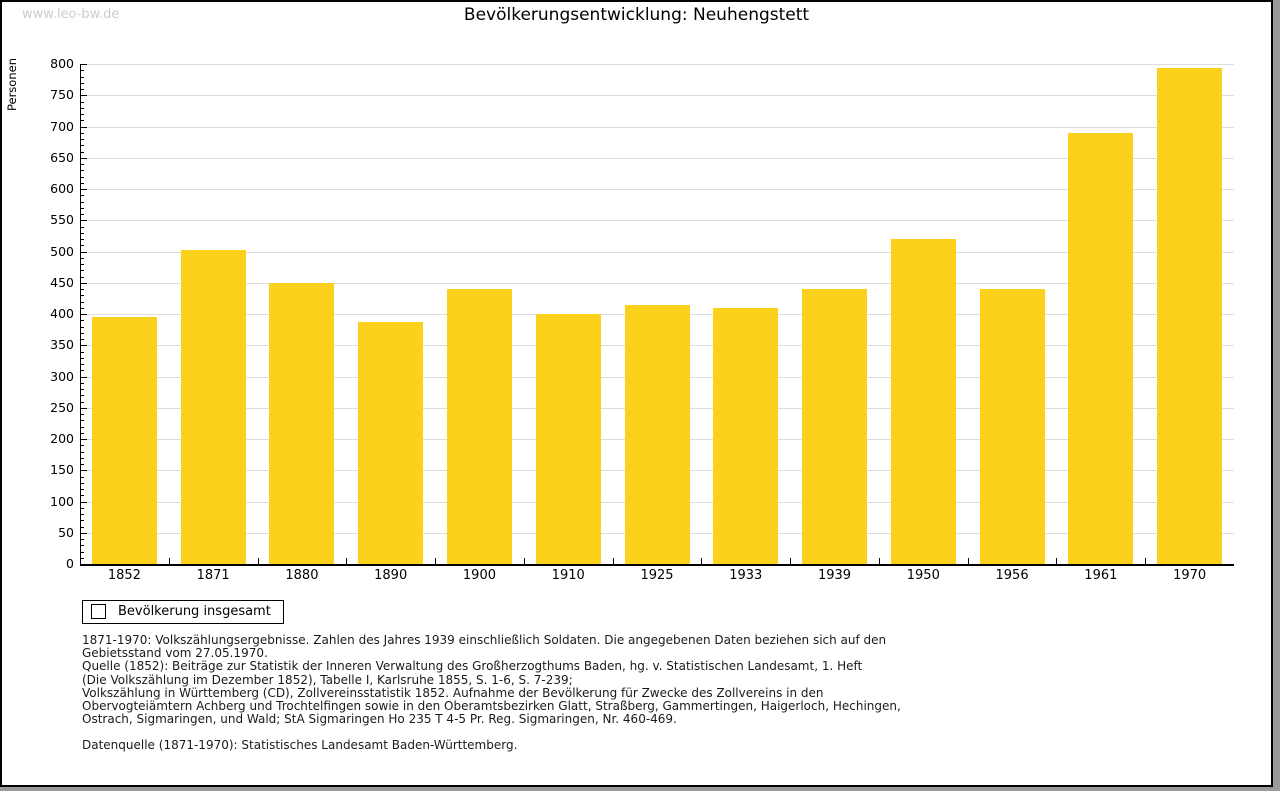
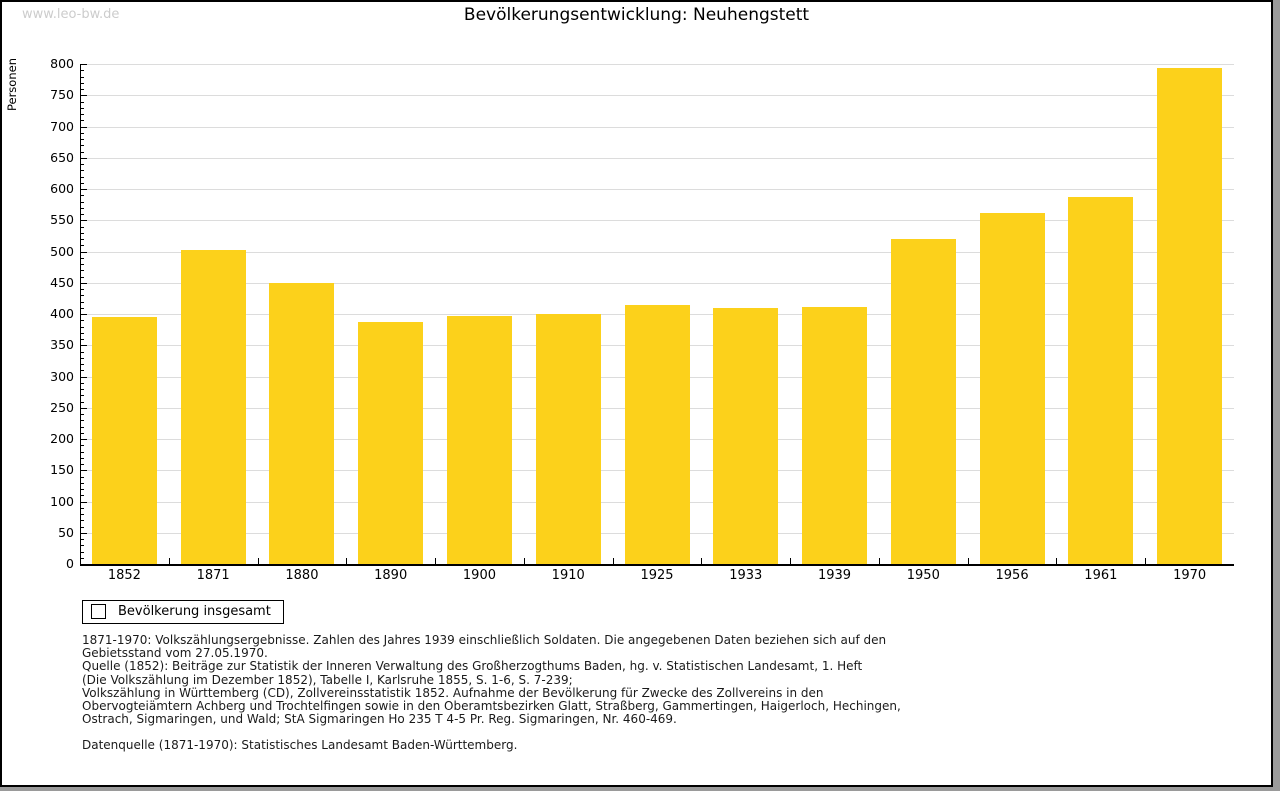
1900: 440 -> 400
1939: 440 -> 410
1956: 440 -> 560
1961: 690 -> 590
